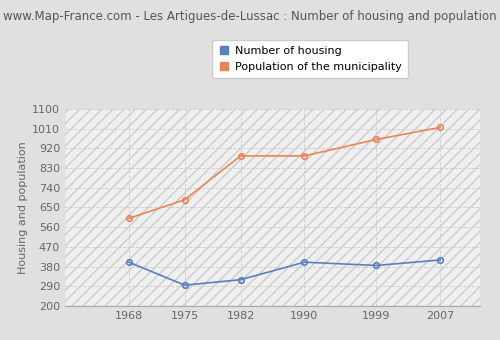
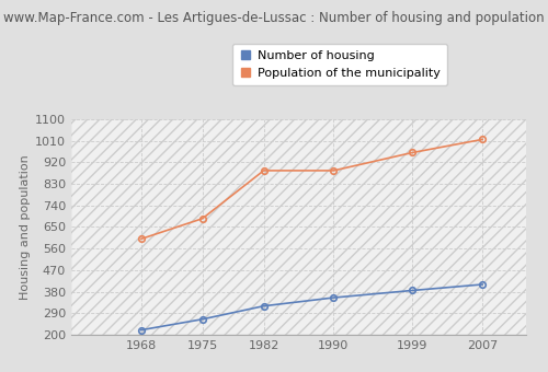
Number of housing/1968: 400 -> 220
Number of housing/1975: 295 -> 265
Number of housing/1990: 400 -> 355
